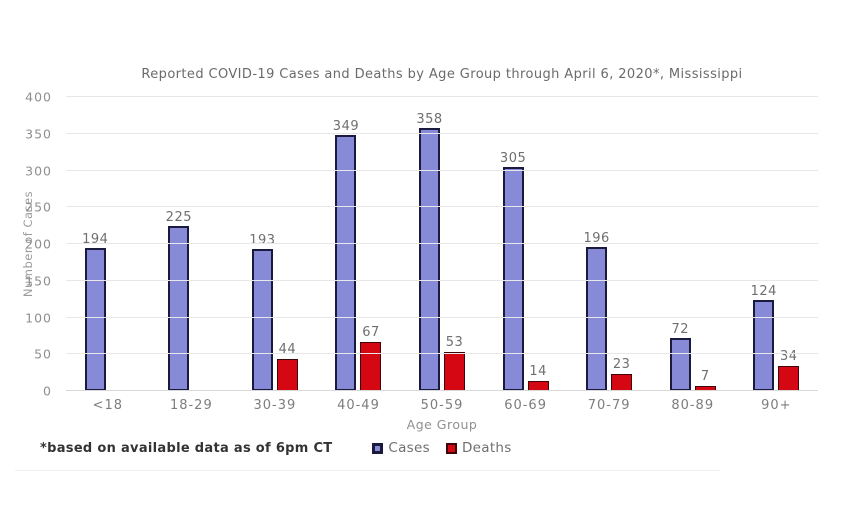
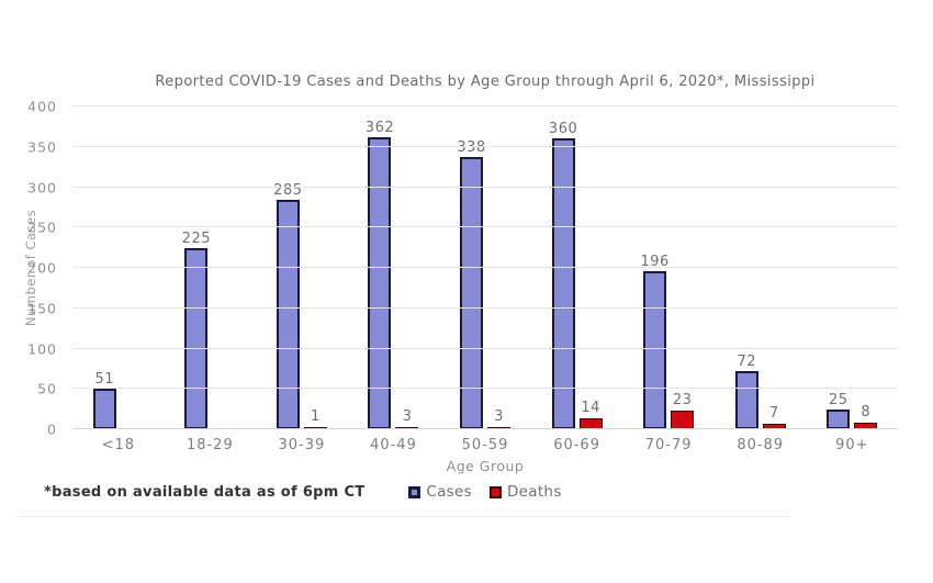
Cases/<18: 194 -> 51
Cases/30-39: 193 -> 285
Deaths/30-39: 44 -> 1
Cases/40-49: 349 -> 362
Deaths/40-49: 67 -> 3
Cases/50-59: 358 -> 338
Deaths/50-59: 53 -> 3
Cases/60-69: 305 -> 360
Cases/90+: 124 -> 25
Deaths/90+: 34 -> 8
